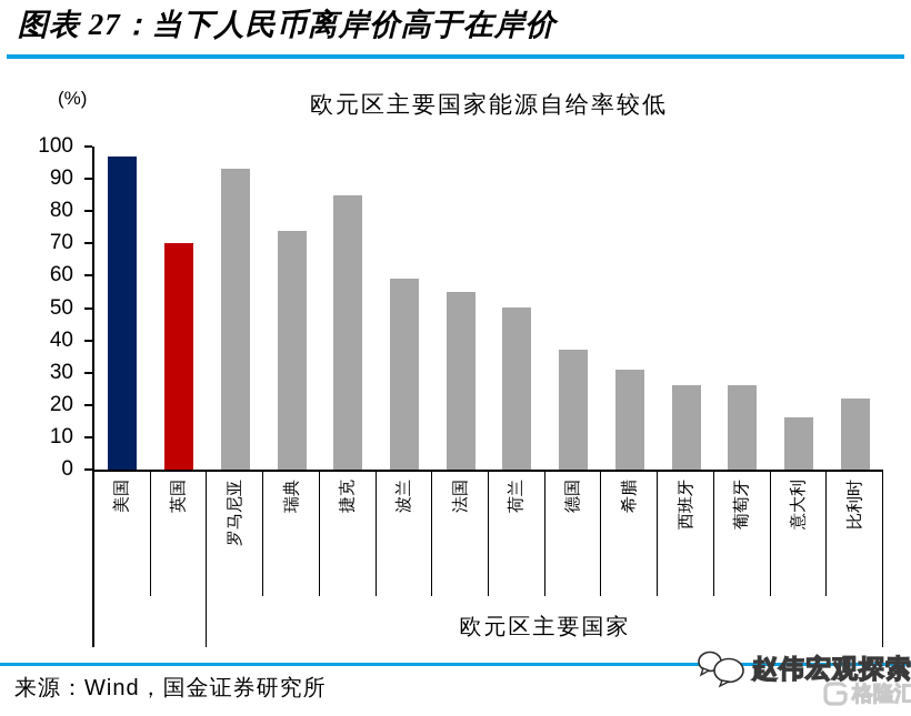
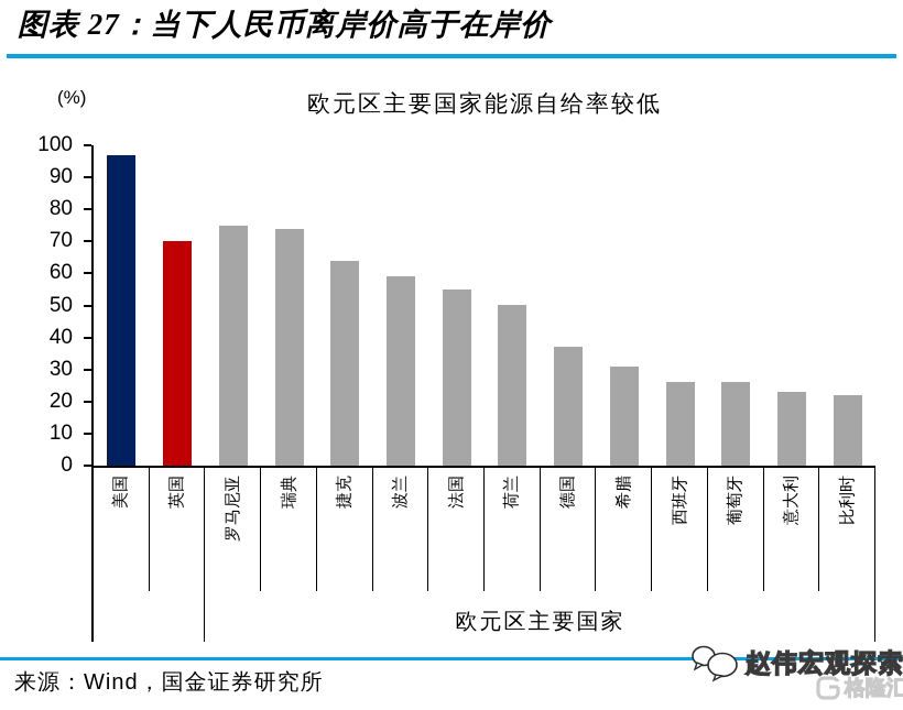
罗马尼亚: 93 -> 75
捷克: 85 -> 64
意大利: 16 -> 23
